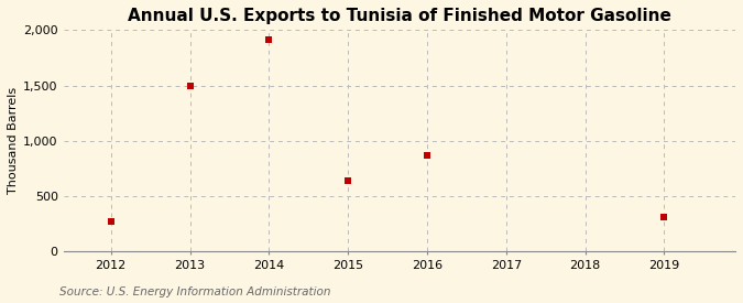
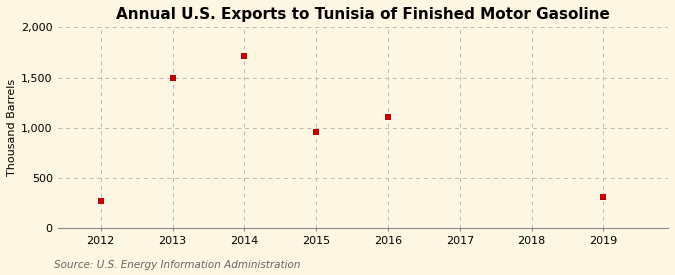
2014: 1,910 -> 1,710
2015: 640 -> 960
2016: 870 -> 1,110
